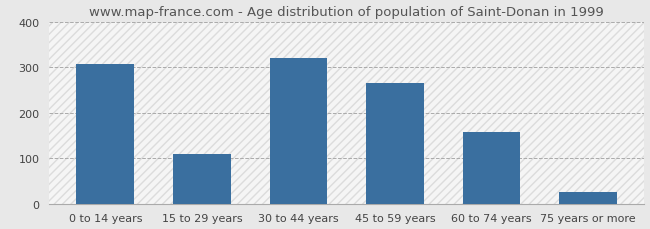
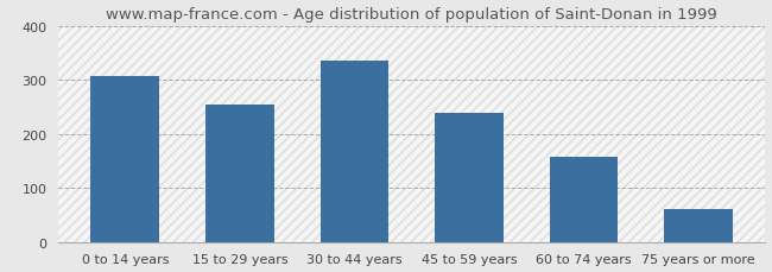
15 to 29 years: 110 -> 255
30 to 44 years: 320 -> 335
45 to 59 years: 265 -> 238
75 years or more: 25 -> 60
